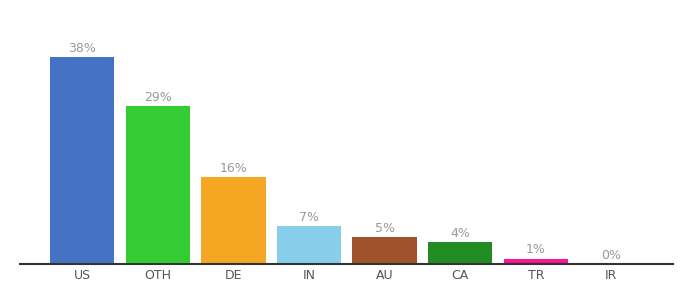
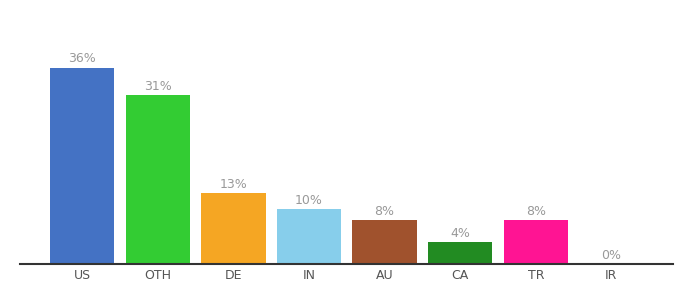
US: 38% -> 36%
OTH: 29% -> 31%
DE: 16% -> 13%
IN: 7% -> 10%
AU: 5% -> 8%
TR: 1% -> 8%
